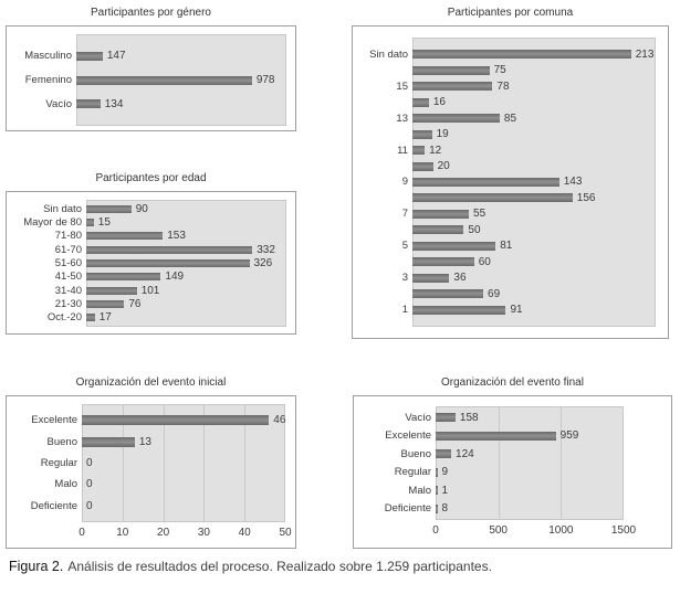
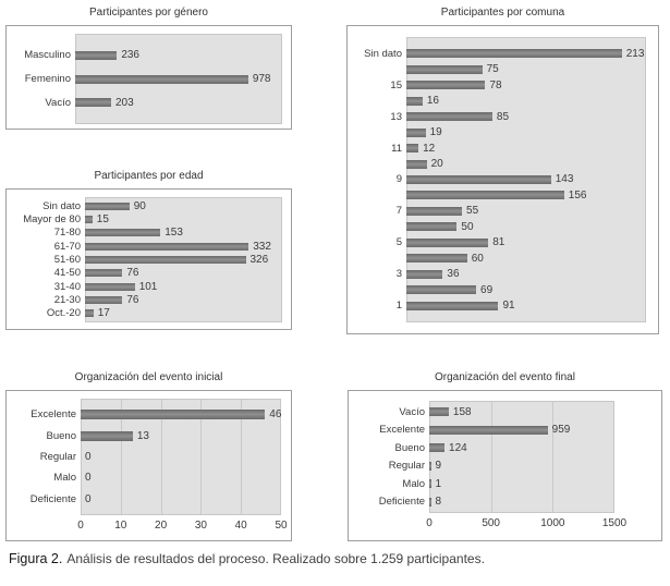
Participantes por género/Masculino: 147 -> 236
Participantes por género/Vacío: 134 -> 203
Participantes por edad/41-50: 149 -> 76
